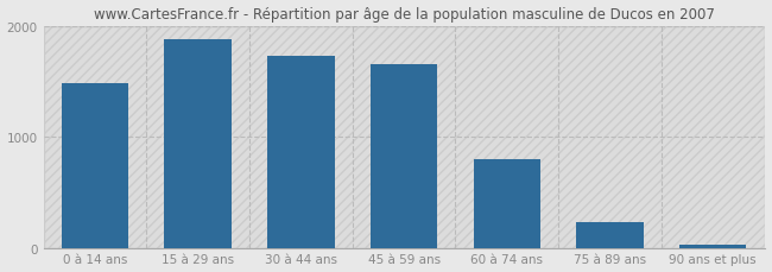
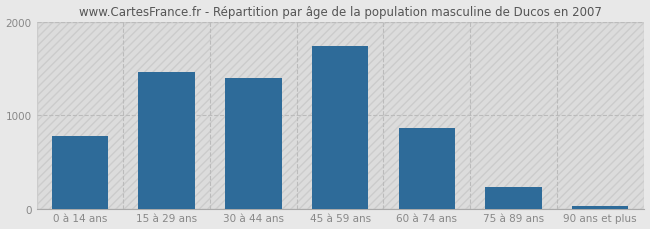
0 à 14 ans: 1480 -> 780
15 à 29 ans: 1880 -> 1460
30 à 44 ans: 1730 -> 1400
45 à 59 ans: 1650 -> 1740
60 à 74 ans: 800 -> 860
